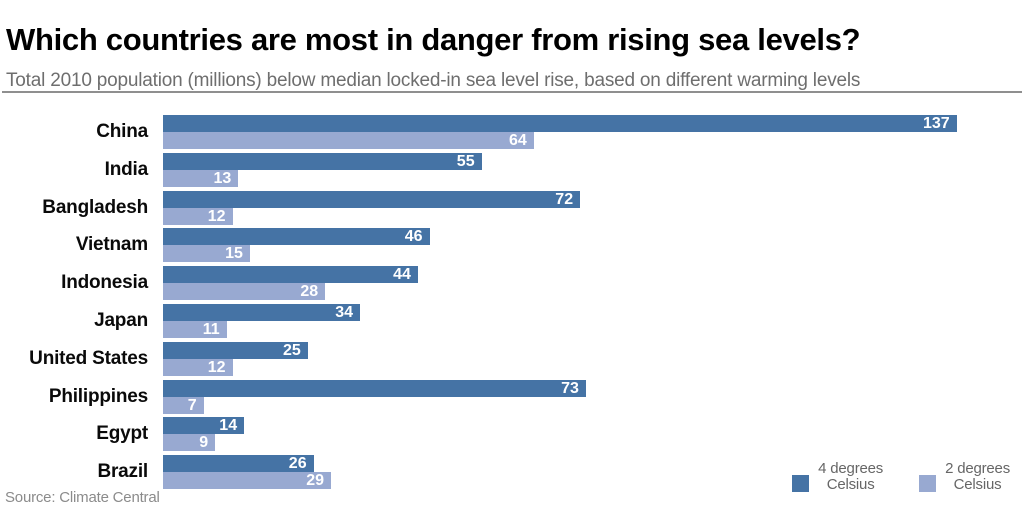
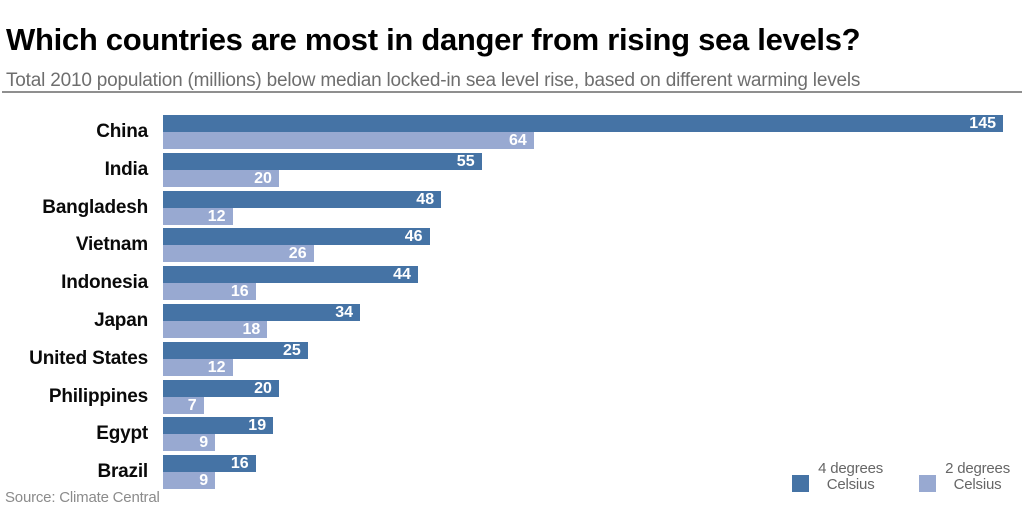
4 degrees Celsius/China: 137 -> 145
2 degrees Celsius/India: 13 -> 20
4 degrees Celsius/Bangladesh: 72 -> 48
2 degrees Celsius/Vietnam: 15 -> 26
2 degrees Celsius/Indonesia: 28 -> 16
2 degrees Celsius/Japan: 11 -> 18
4 degrees Celsius/Philippines: 73 -> 20
4 degrees Celsius/Egypt: 14 -> 19
4 degrees Celsius/Brazil: 26 -> 16
2 degrees Celsius/Brazil: 29 -> 9
